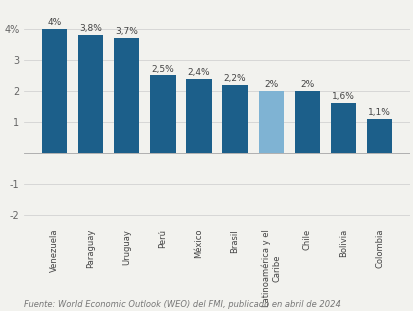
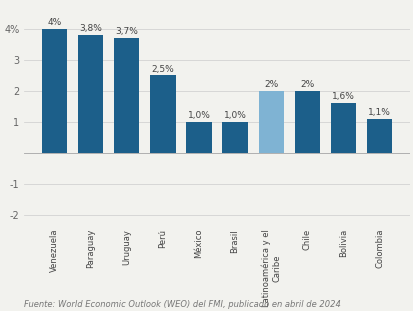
México: 2,4% -> 1,0%
Brasil: 2,2% -> 1,0%
